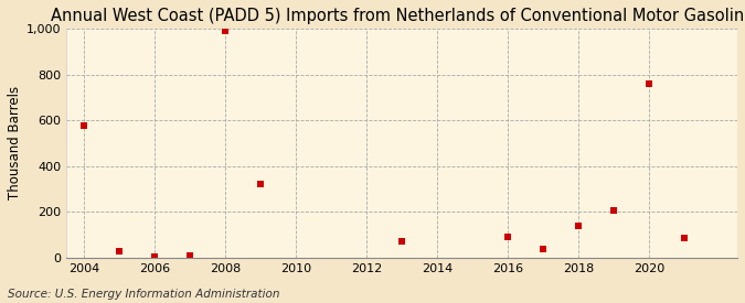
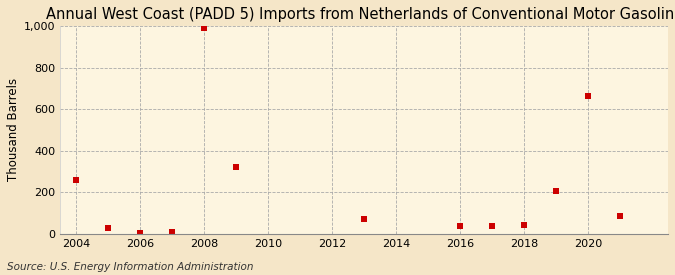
2004: 575 -> 260
2016: 90 -> 40
2018: 140 -> 45
2020: 760 -> 665
